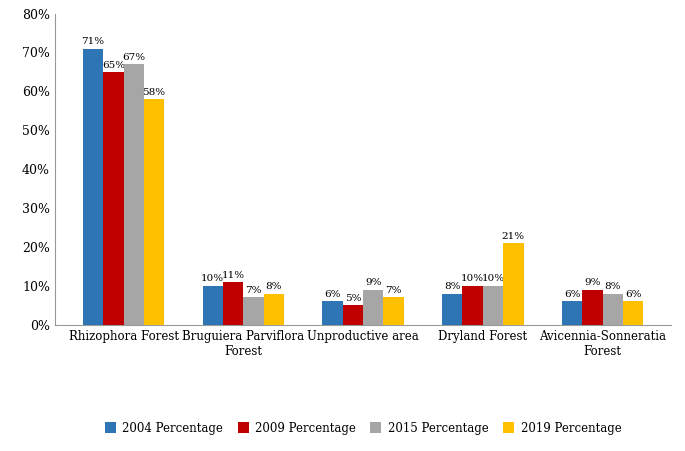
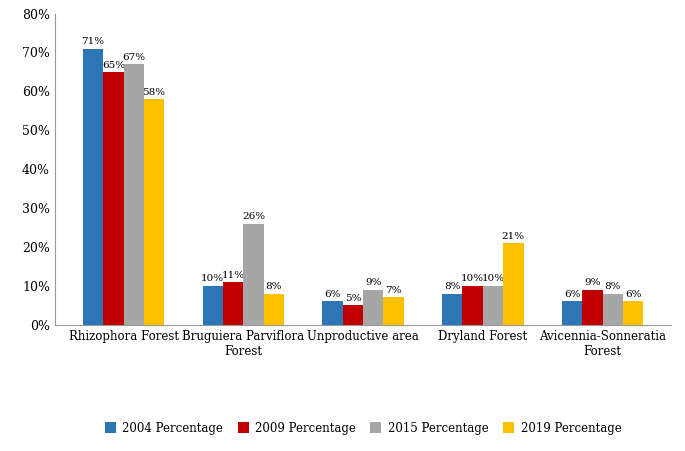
2015 Percentage/Bruguiera Parviflora Forest: 7% -> 26%
